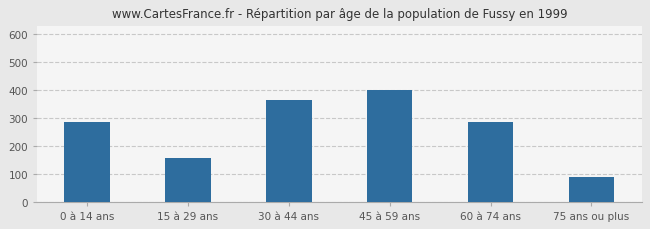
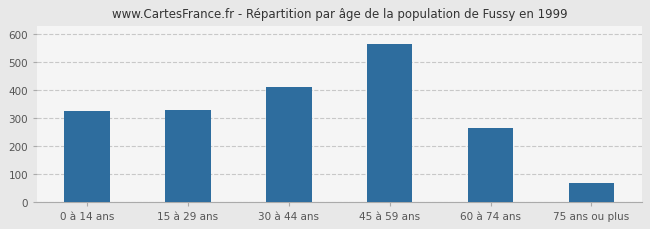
0 à 14 ans: 285 -> 325
15 à 29 ans: 155 -> 328
30 à 44 ans: 365 -> 410
45 à 59 ans: 400 -> 563
60 à 74 ans: 285 -> 265
75 ans ou plus: 90 -> 68
